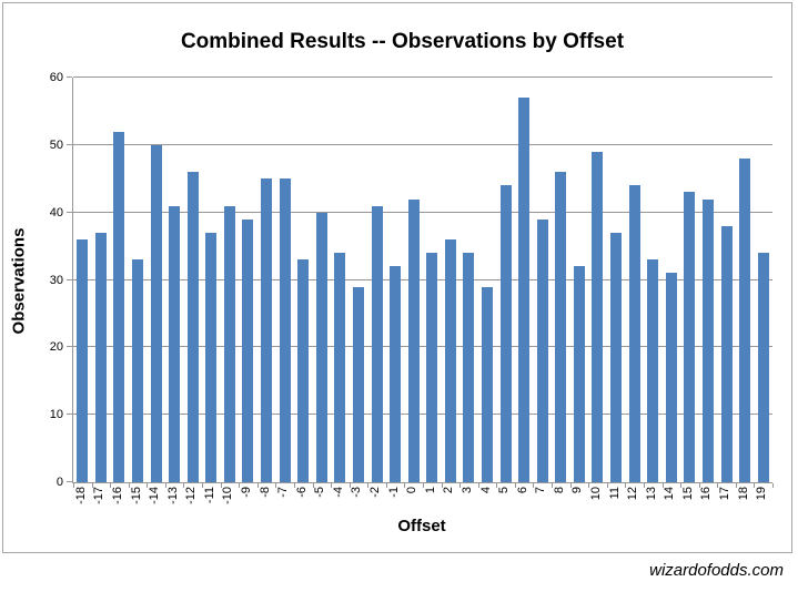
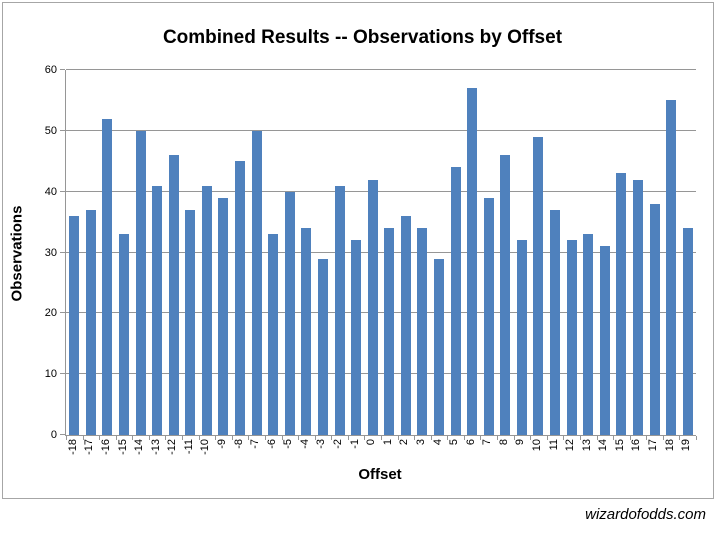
-7: 45 -> 50
12: 44 -> 32
18: 48 -> 55
